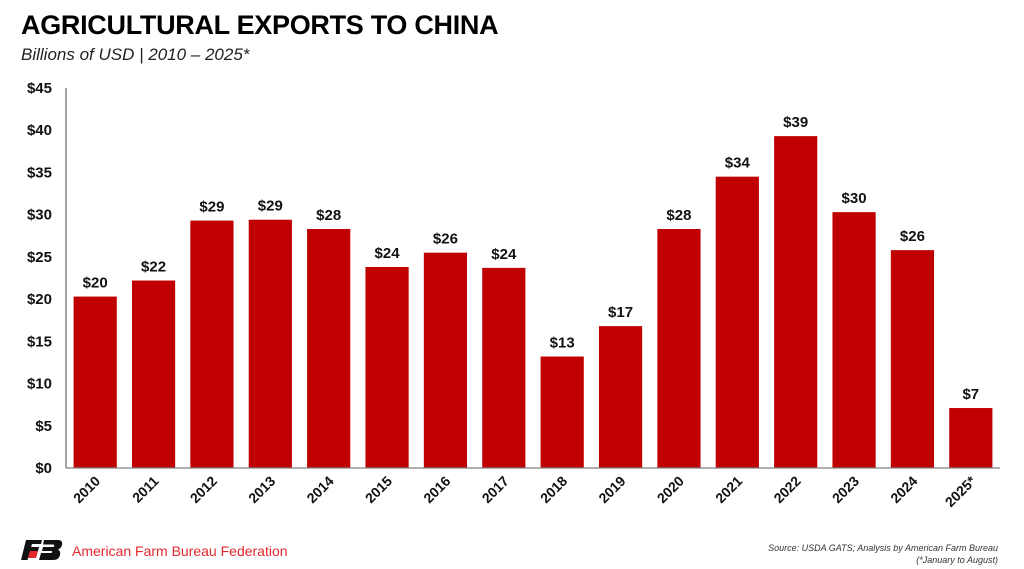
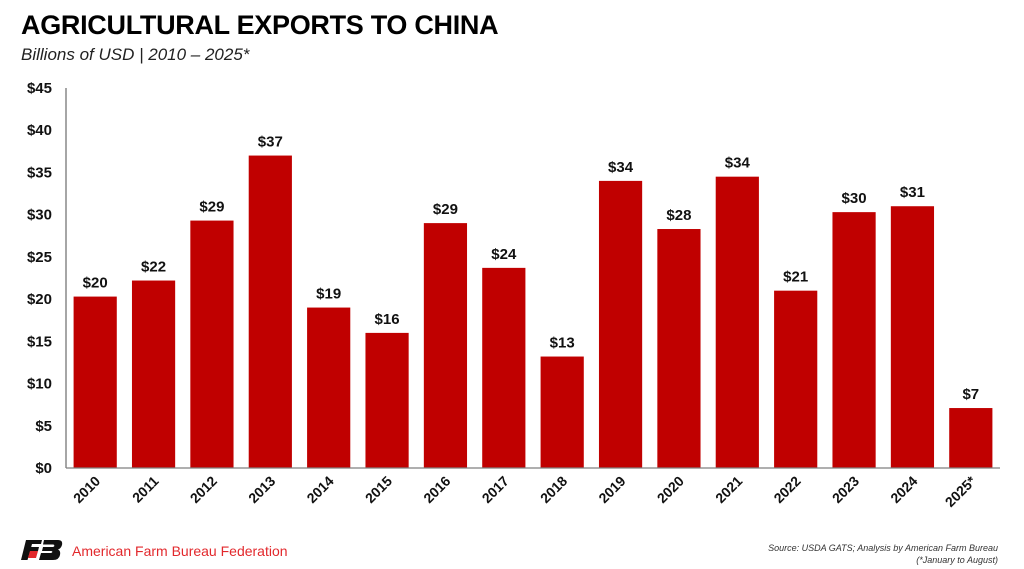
2013: $29 -> $37
2014: $28 -> $19
2015: $24 -> $16
2016: $26 -> $29
2019: $17 -> $34
2022: $39 -> $21
2024: $26 -> $31
